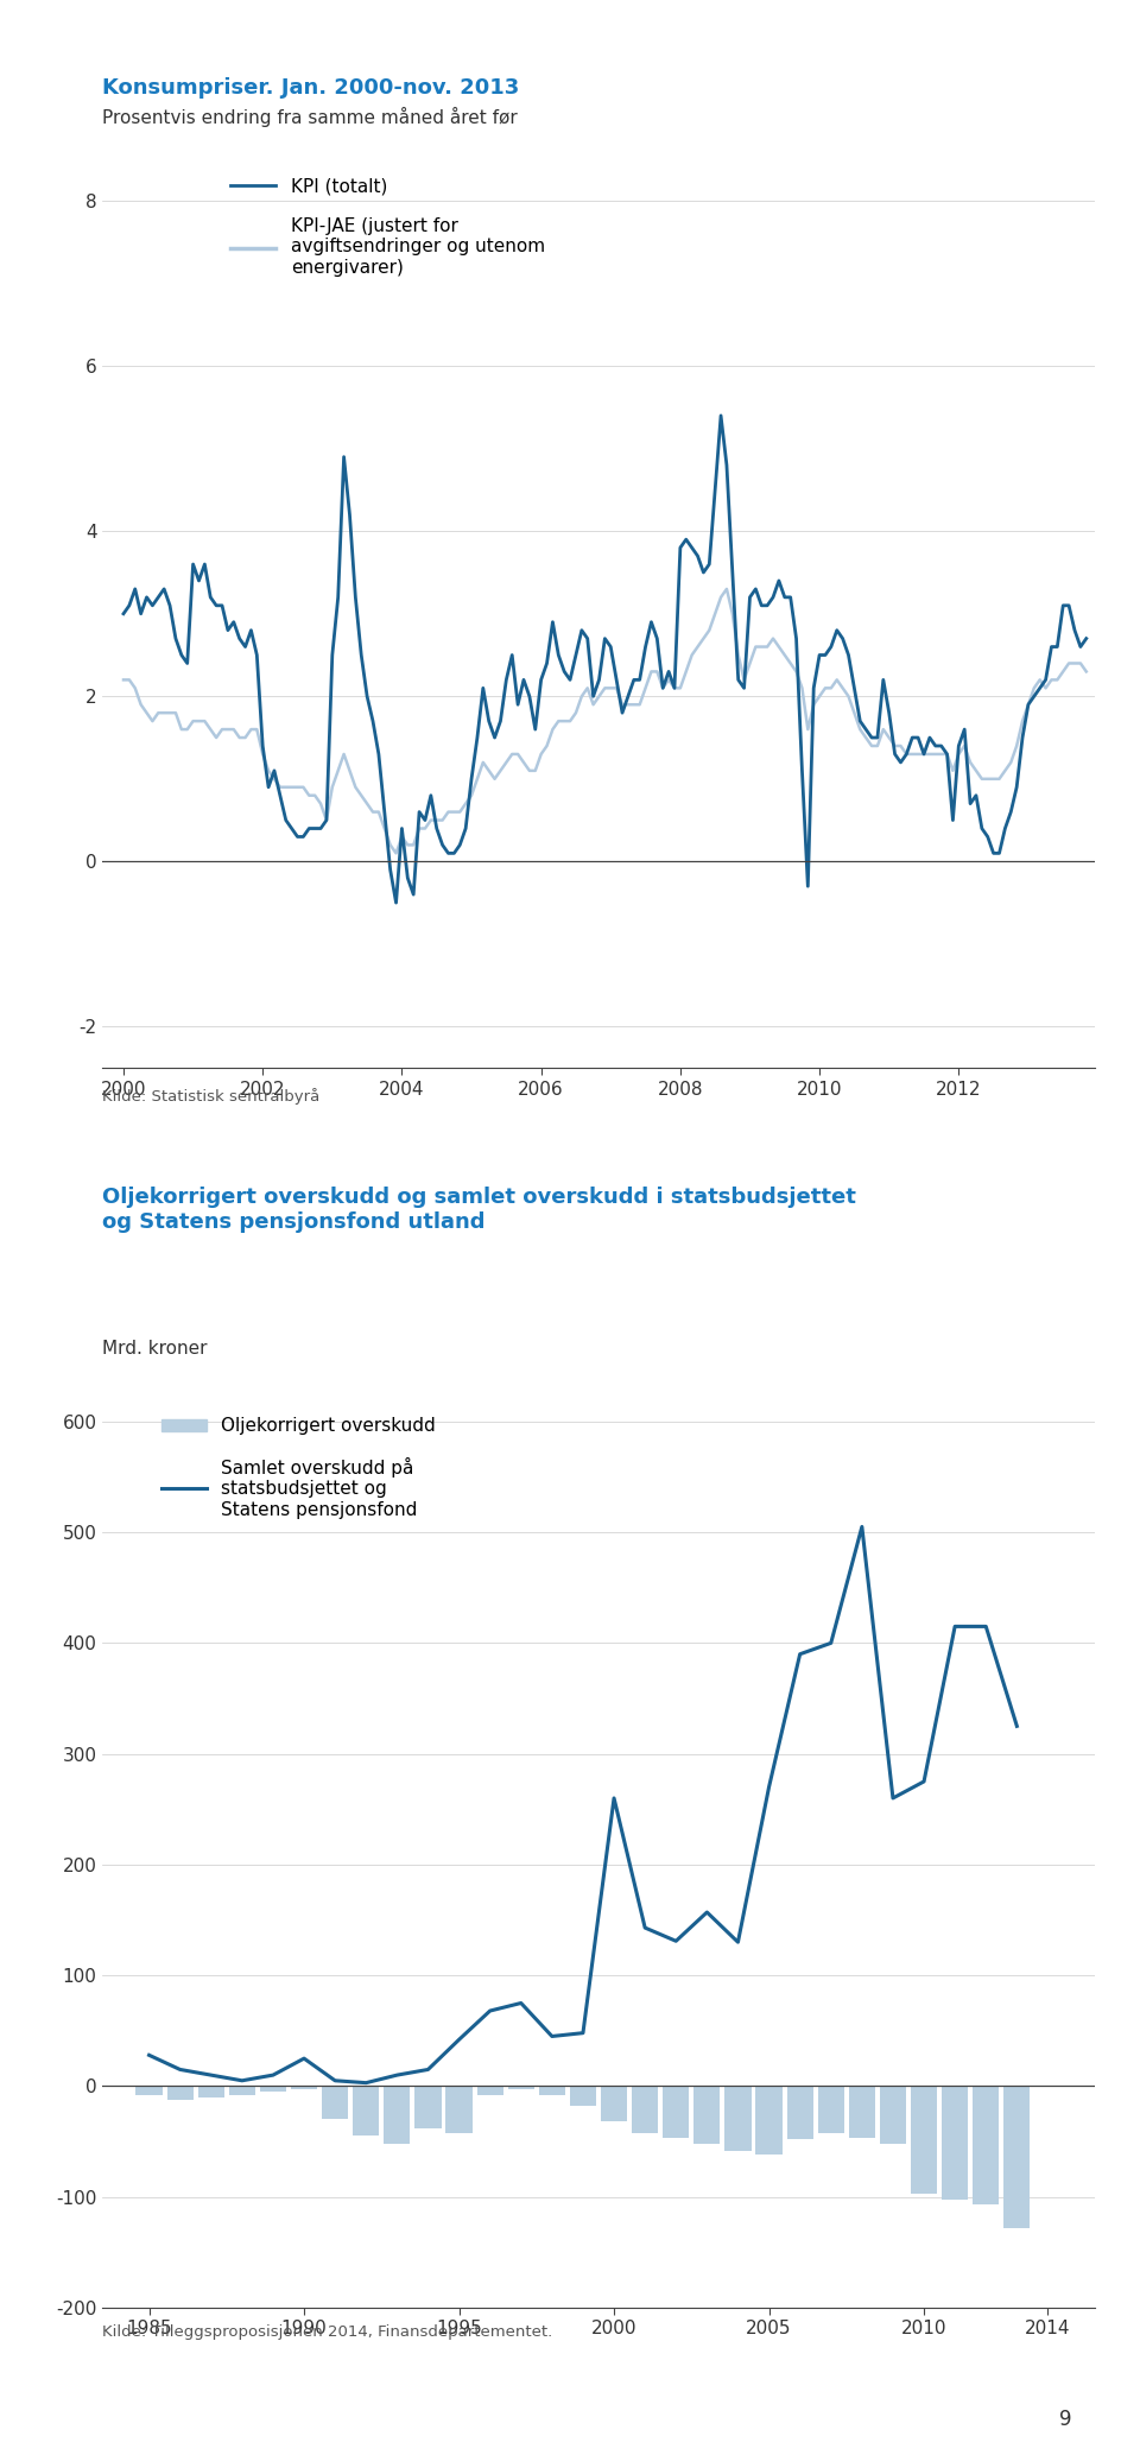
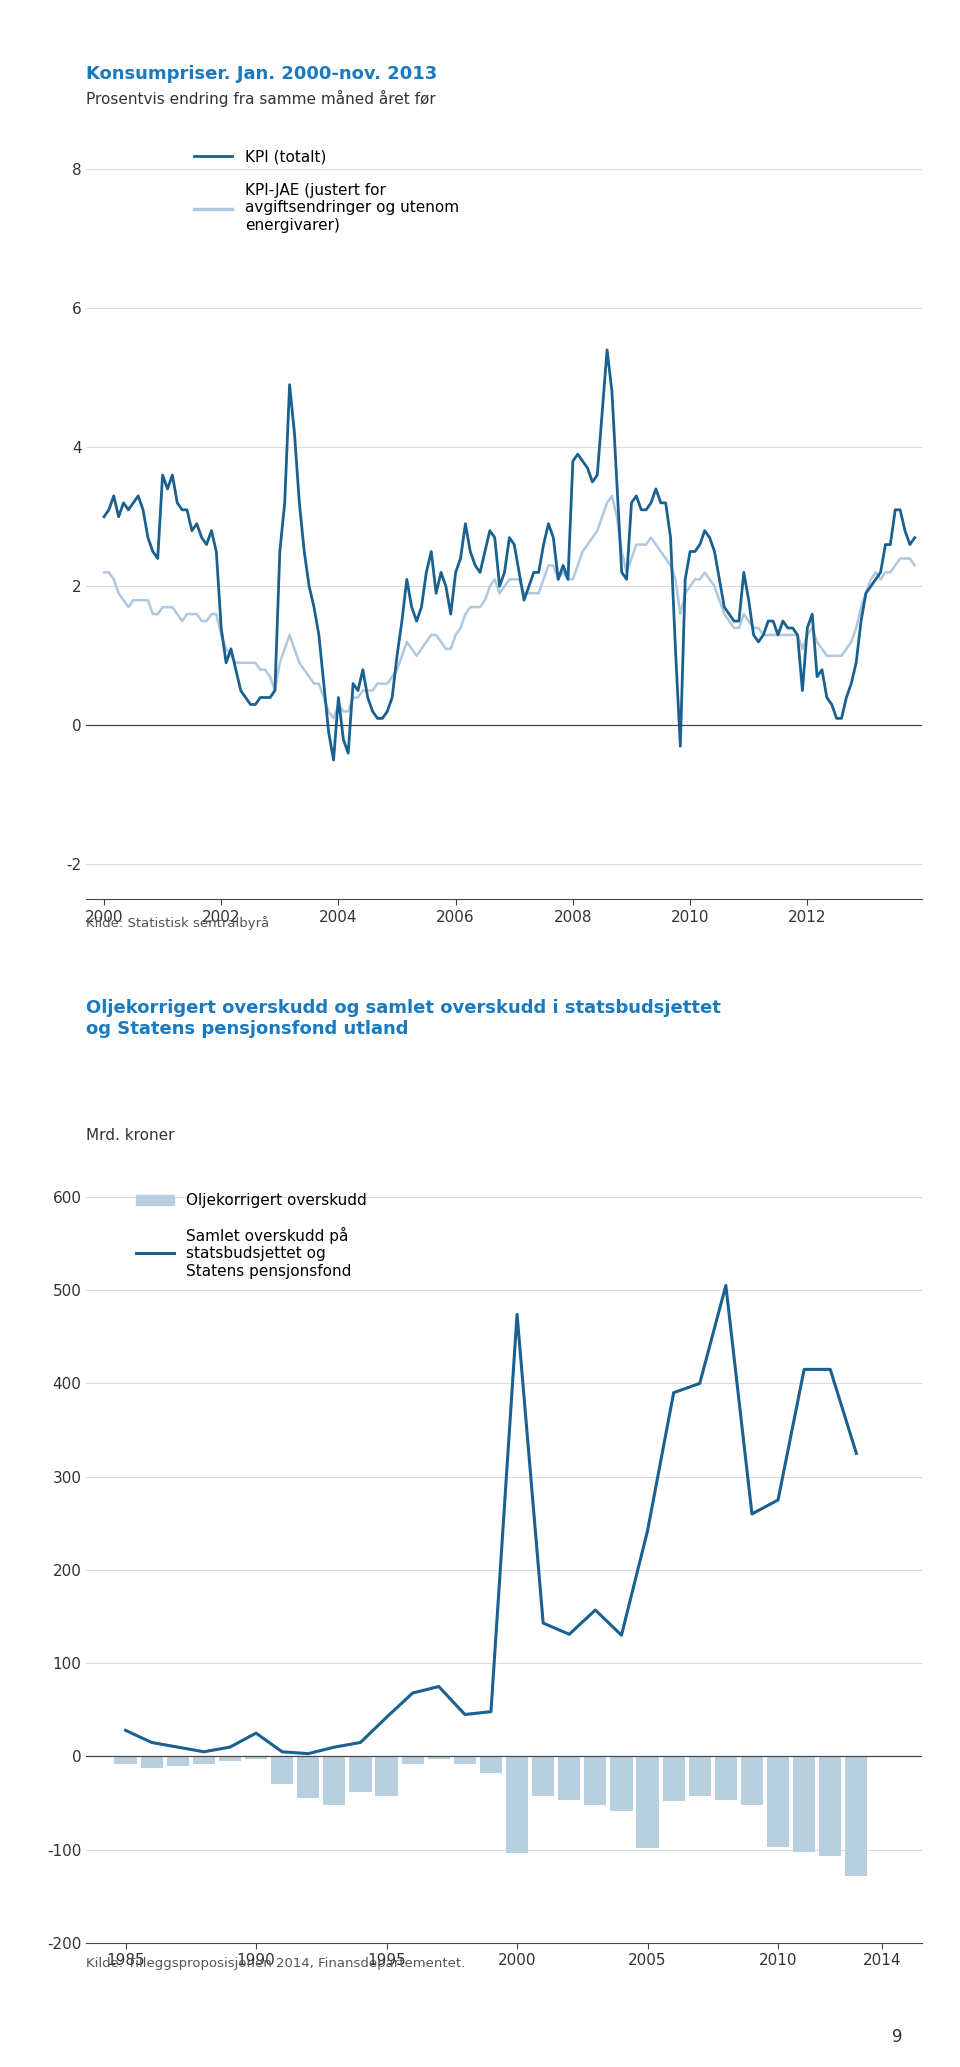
Oljekorrigert overskudd/2000: -32 -> -104
Samlet overskudd på statsbudsjettet og Statens pensjonsfond/2000: 260 -> 474
Oljekorrigert overskudd/2005: -62 -> -98
Samlet overskudd på statsbudsjettet og Statens pensjonsfond/2005: 270 -> 242
